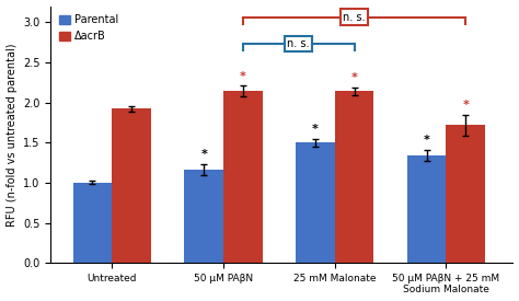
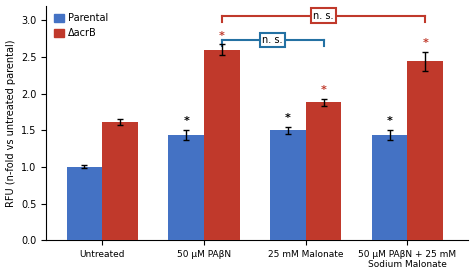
ΔacrB/Untreated: 1.92 -> 1.61
Parental/50 μM PAβN: 1.16 -> 1.44
ΔacrB/50 μM PAβN: 2.14 -> 2.60
ΔacrB/25 mM Malonate: 2.14 -> 1.88
Parental/50 μM PAβN + 25 mM Sodium Malonate: 1.34 -> 1.44
ΔacrB/50 μM PAβN + 25 mM Sodium Malonate: 1.72 -> 2.44
